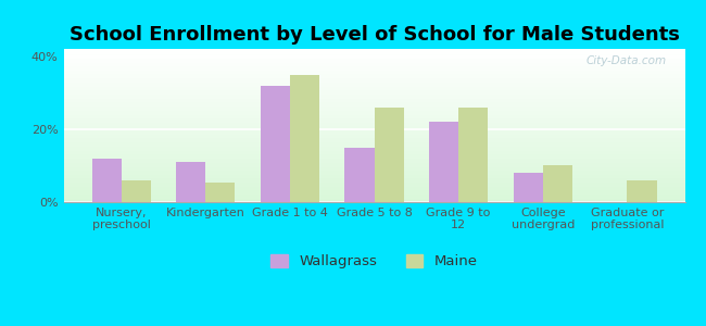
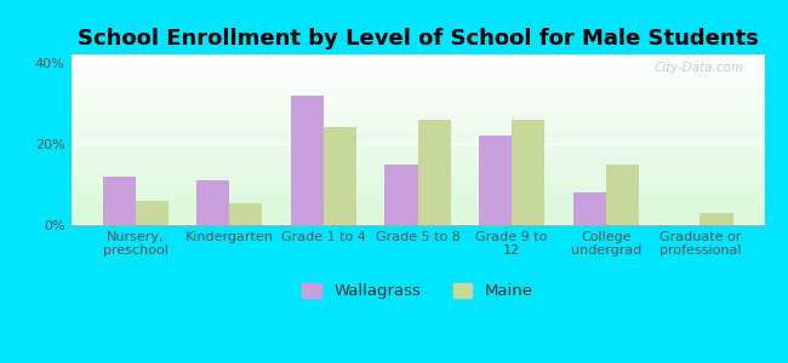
Maine/Grade 1 to 4: 35.0% -> 24.0%
Maine/College undergrad: 10.0% -> 15.0%
Maine/Graduate or professional: 6.0% -> 3.0%
